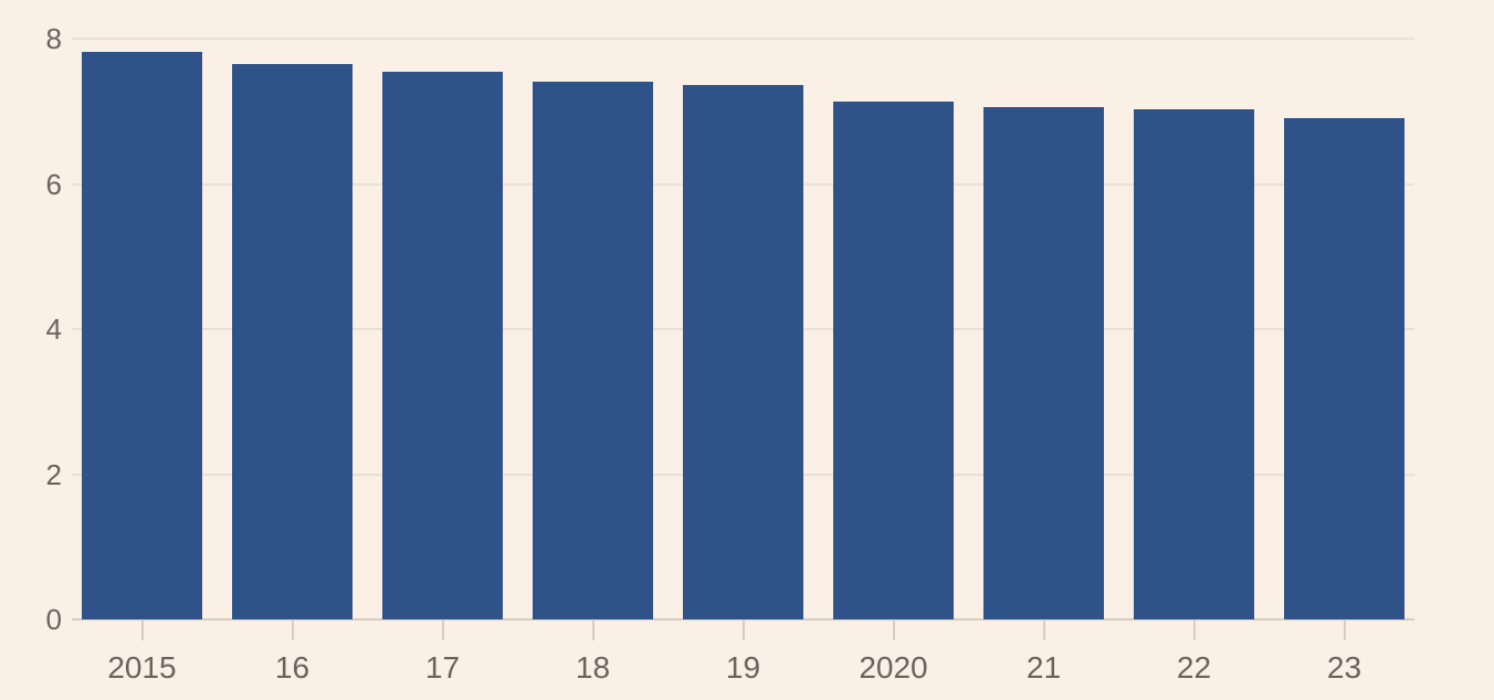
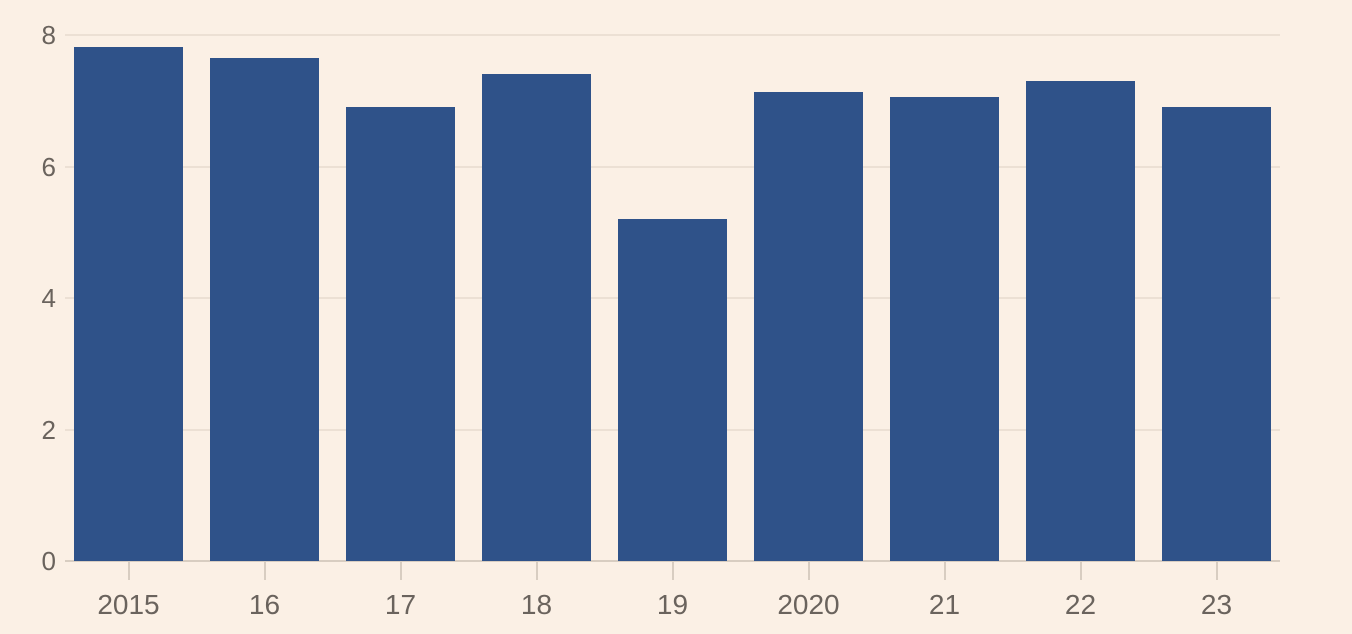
17: 7.5 -> 6.9
19: 7.4 -> 5.2
22: 7.0 -> 7.3
